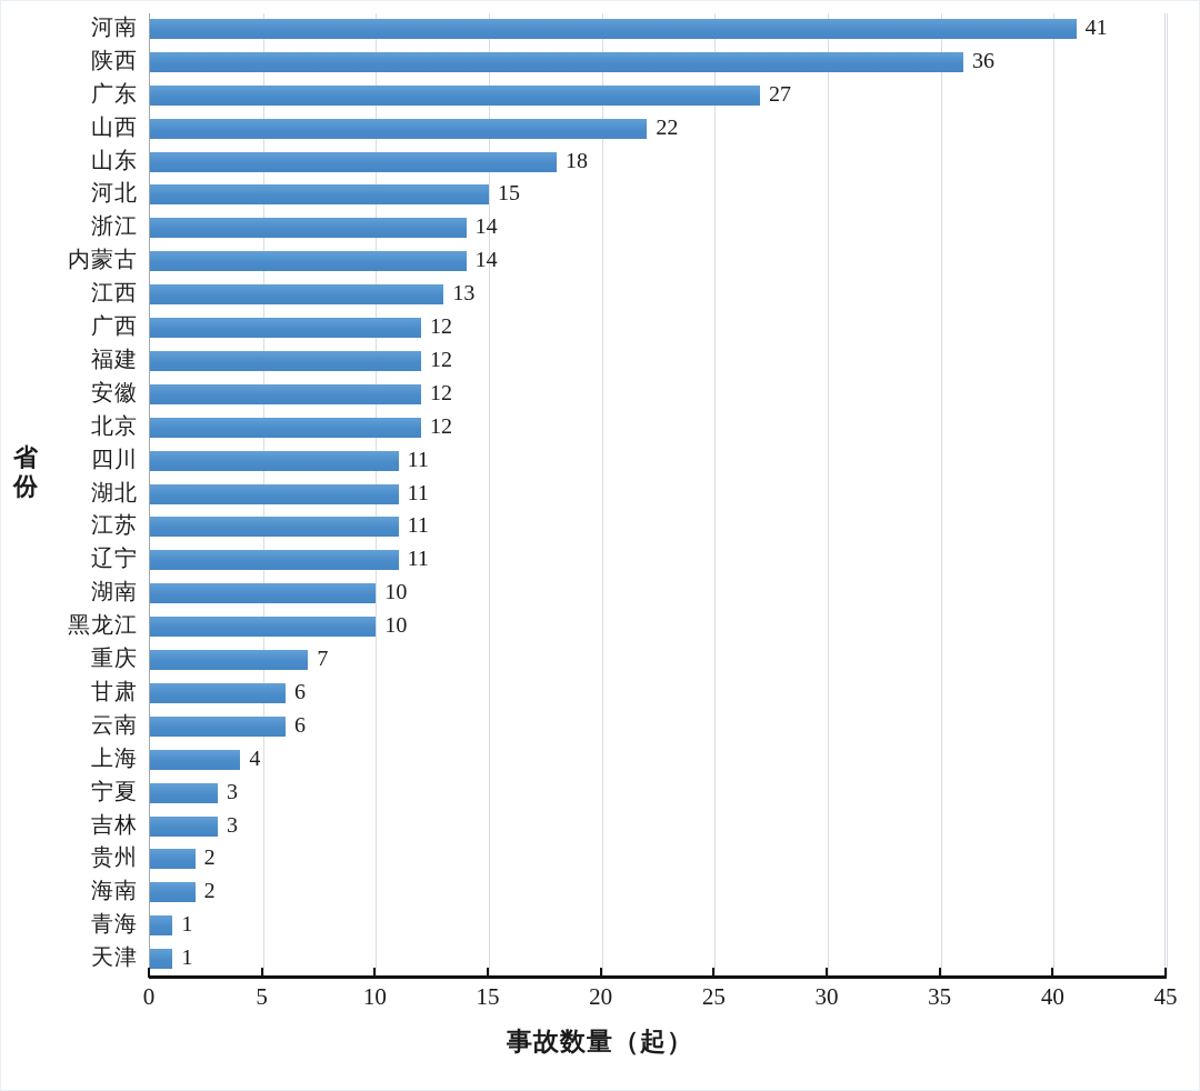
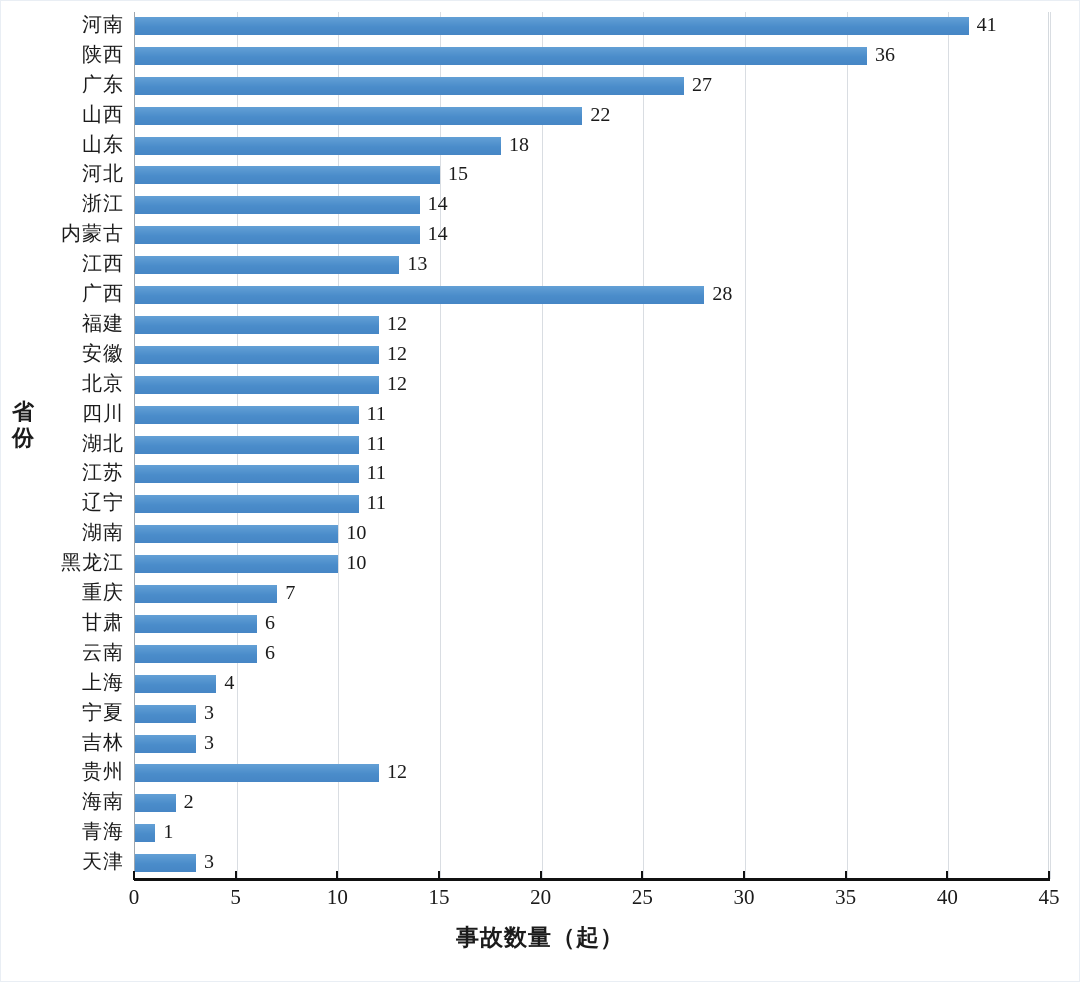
广西: 12 -> 28
贵州: 2 -> 12
天津: 1 -> 3
